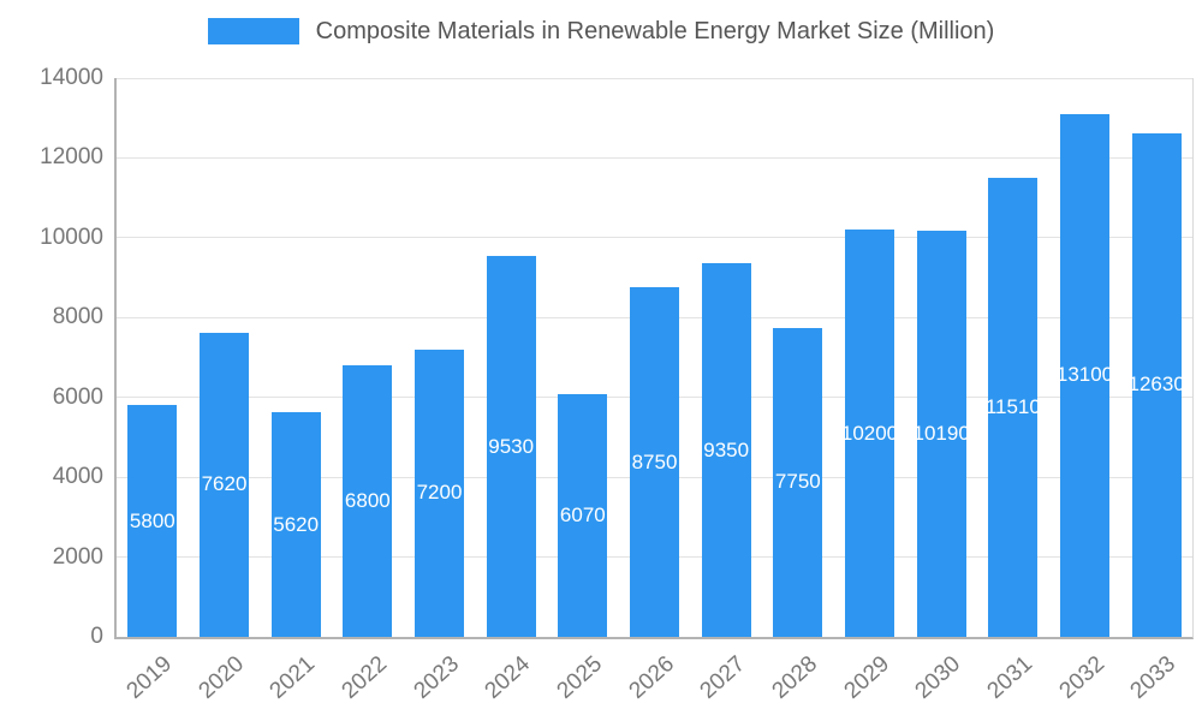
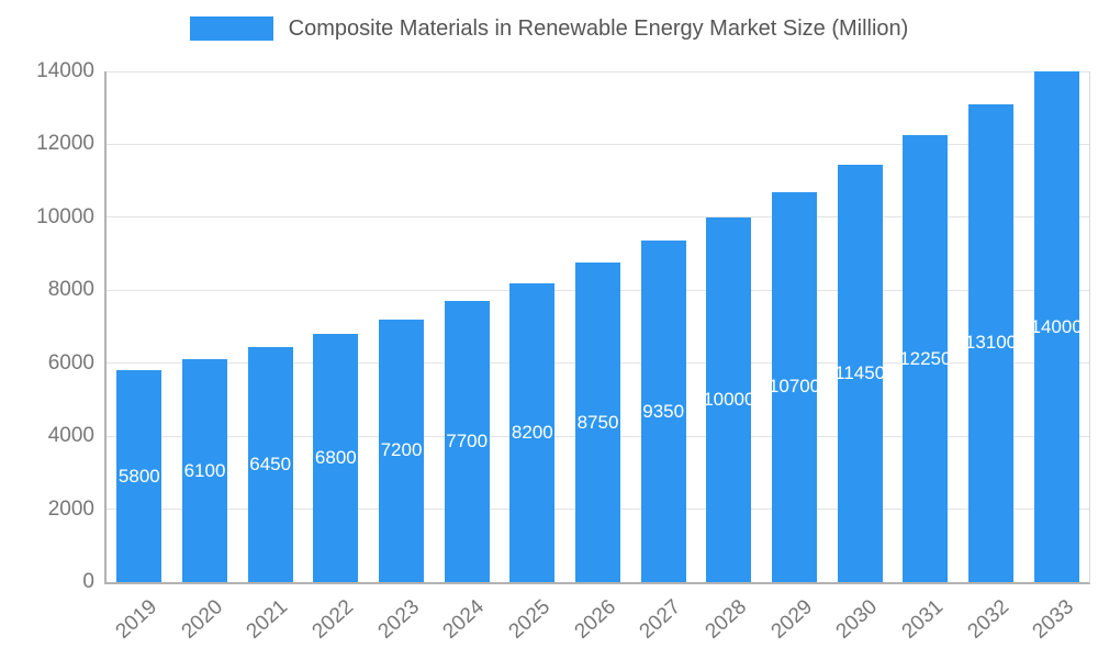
2020: 7620 -> 6100
2021: 5620 -> 6450
2024: 9530 -> 7700
2025: 6070 -> 8200
2028: 7750 -> 10000
2029: 10200 -> 10700
2030: 10190 -> 11450
2031: 11510 -> 12250
2033: 12630 -> 14000
